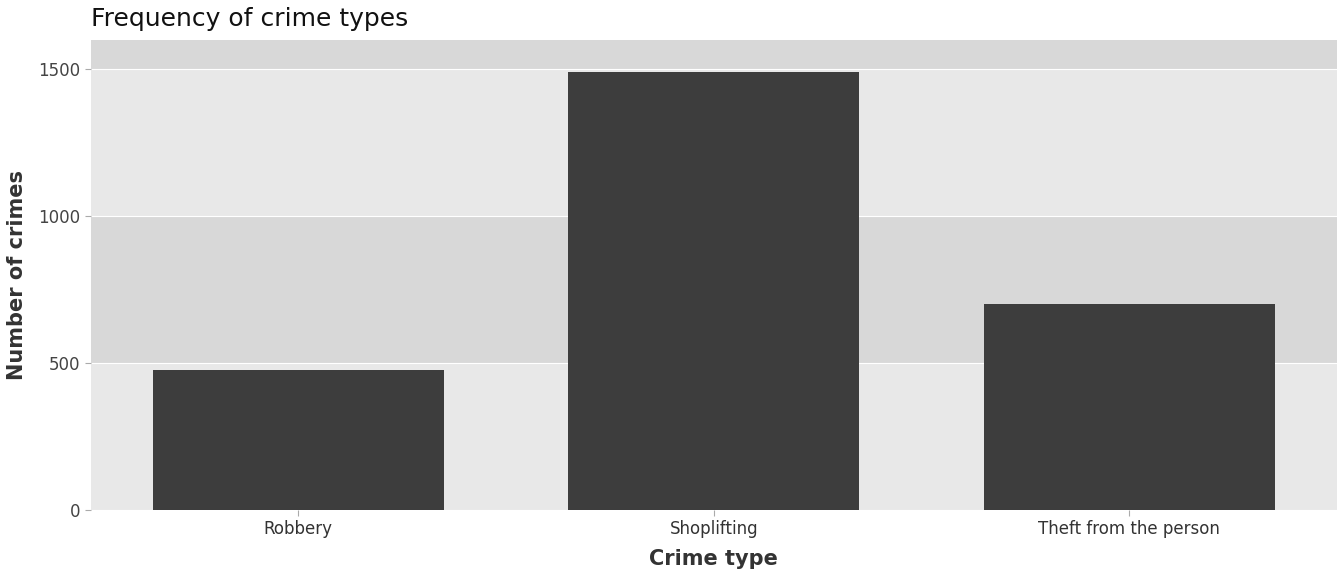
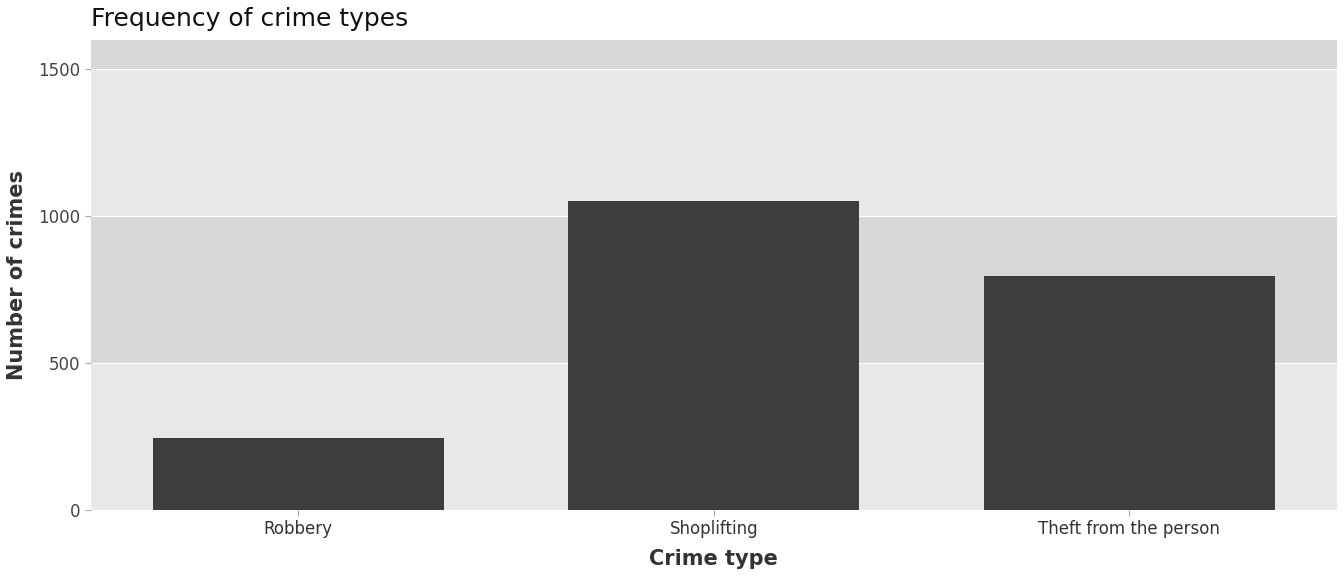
Robbery: 474 -> 245
Shoplifting: 1490 -> 1050
Theft from the person: 700 -> 795
